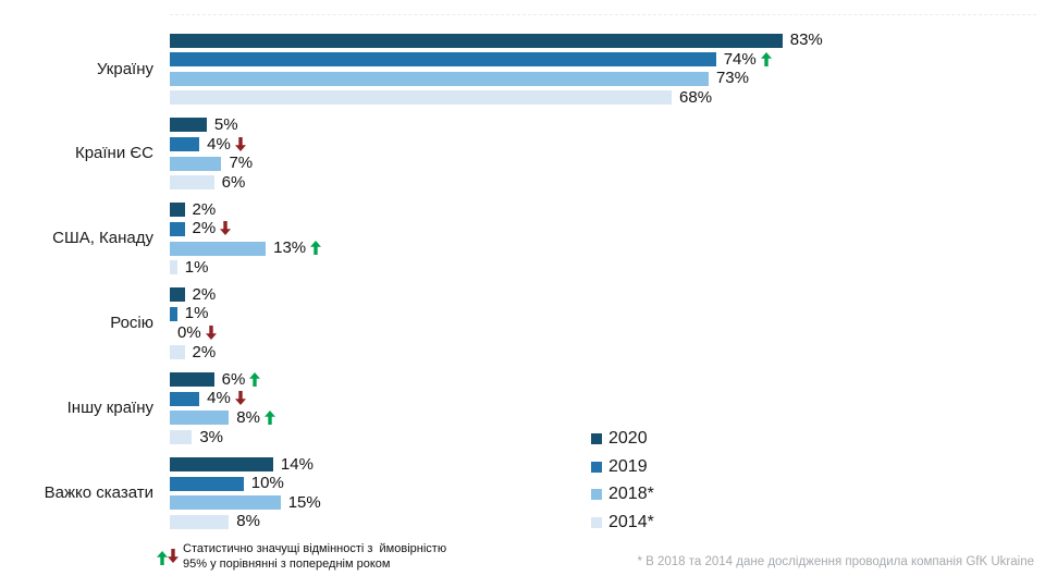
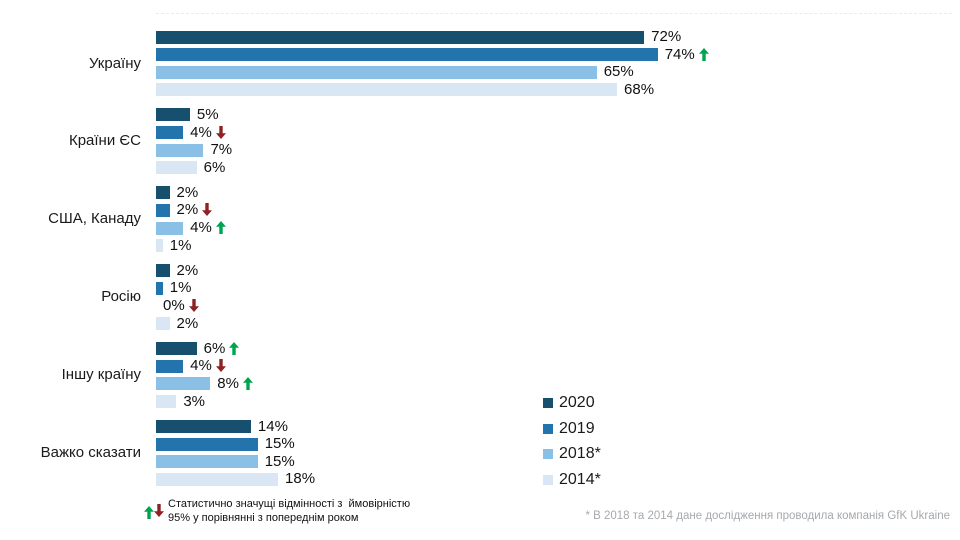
2020/Україну: 83% -> 72%
2018*/Україну: 73% -> 65%
2018*/США, Канаду: 13% -> 4%
2019/Важко сказати: 10% -> 15%
2014*/Важко сказати: 8% -> 18%
